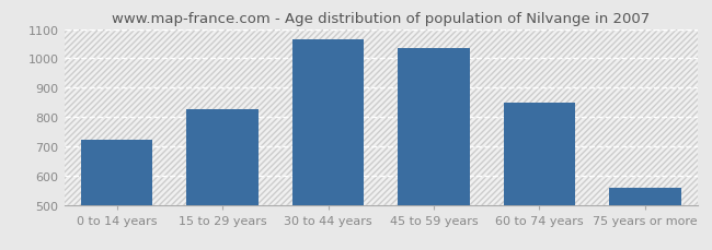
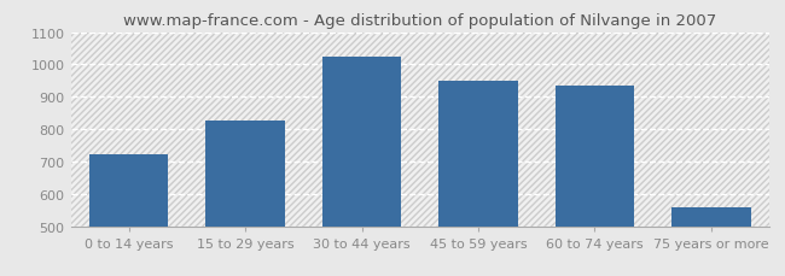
30 to 44 years: 1065 -> 1023
45 to 59 years: 1035 -> 948
60 to 74 years: 850 -> 935
